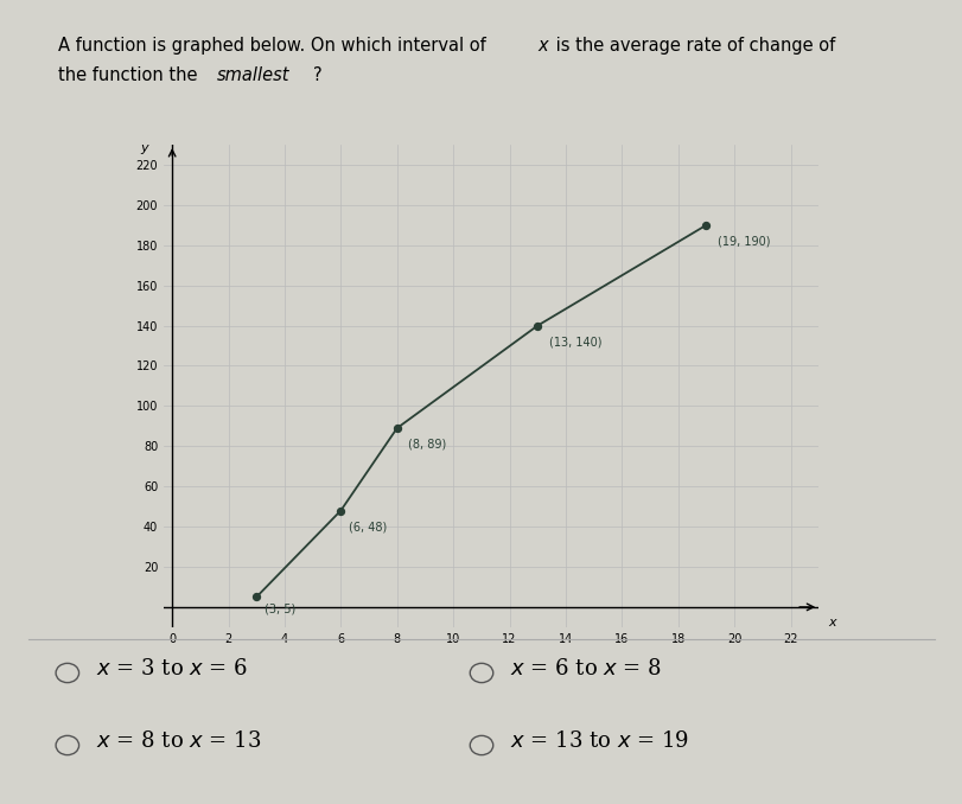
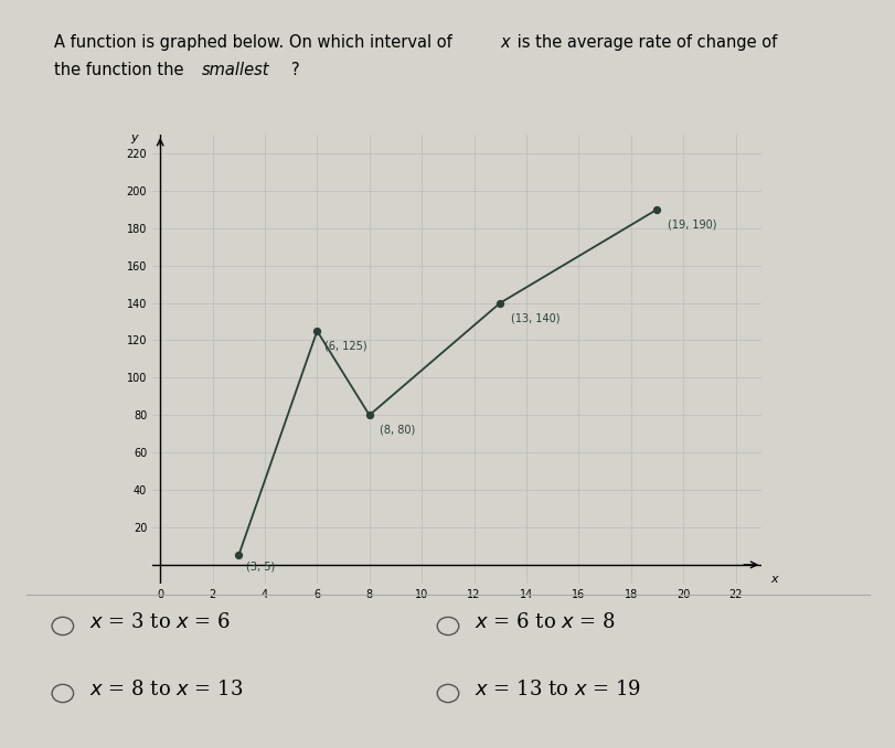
6: 48) -> 125)
8: 89) -> 80)
